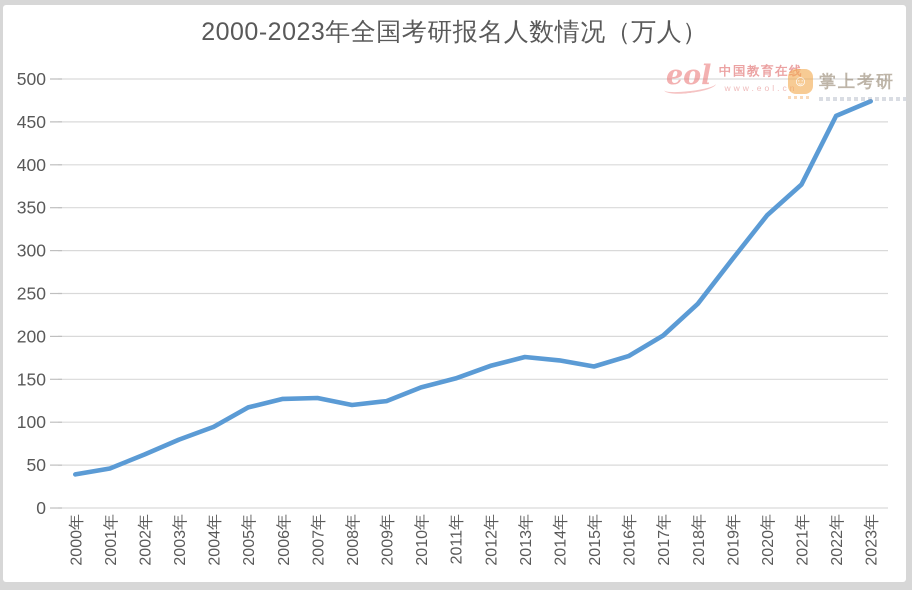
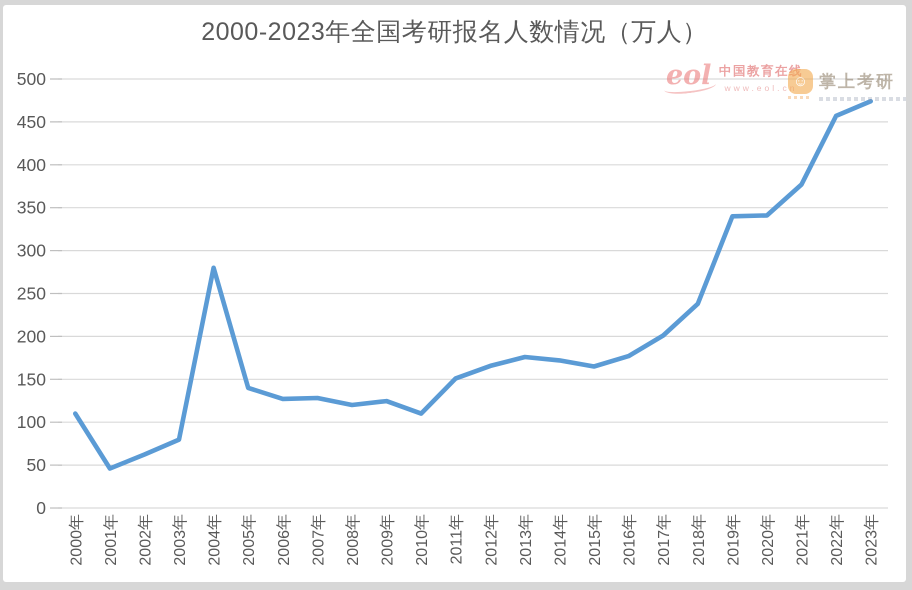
2000年: 40 -> 110
2004年: 90 -> 280
2005年: 120 -> 140
2010年: 140 -> 110
2019年: 290 -> 340
